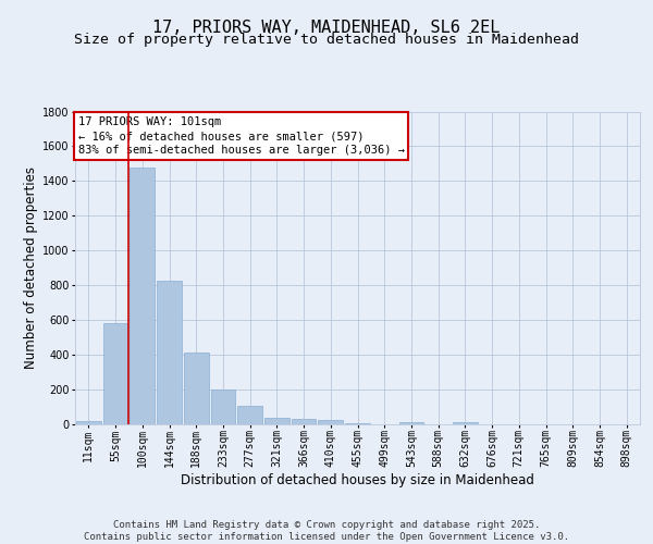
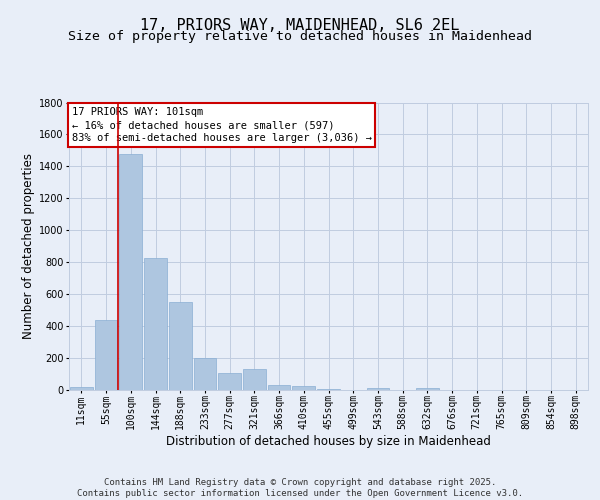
55sqm: 580 -> 440
188sqm: 420 -> 550
321sqm: 40 -> 130
